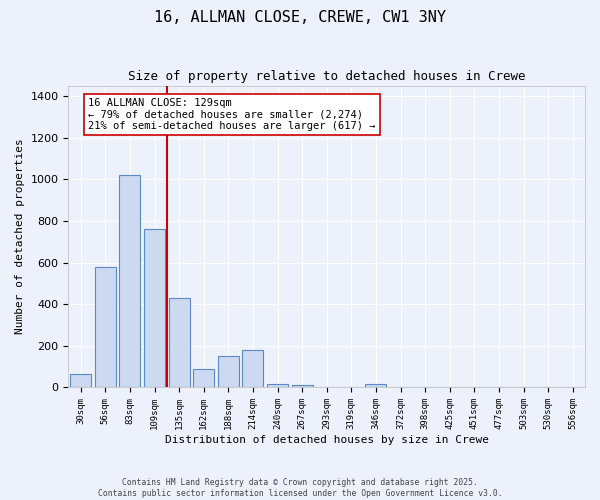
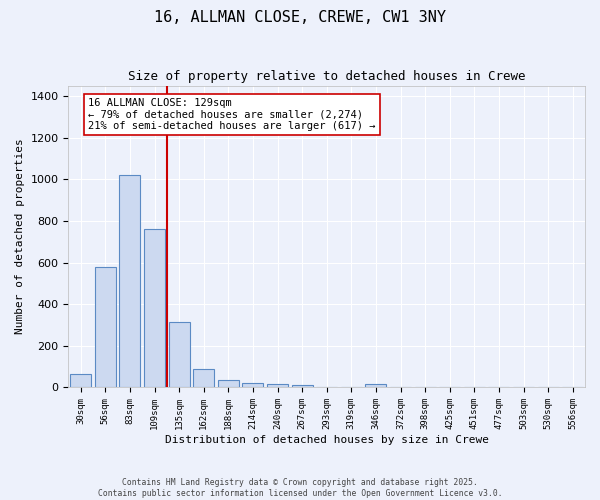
135sqm: 430 -> 315
188sqm: 150 -> 35
214sqm: 180 -> 20
